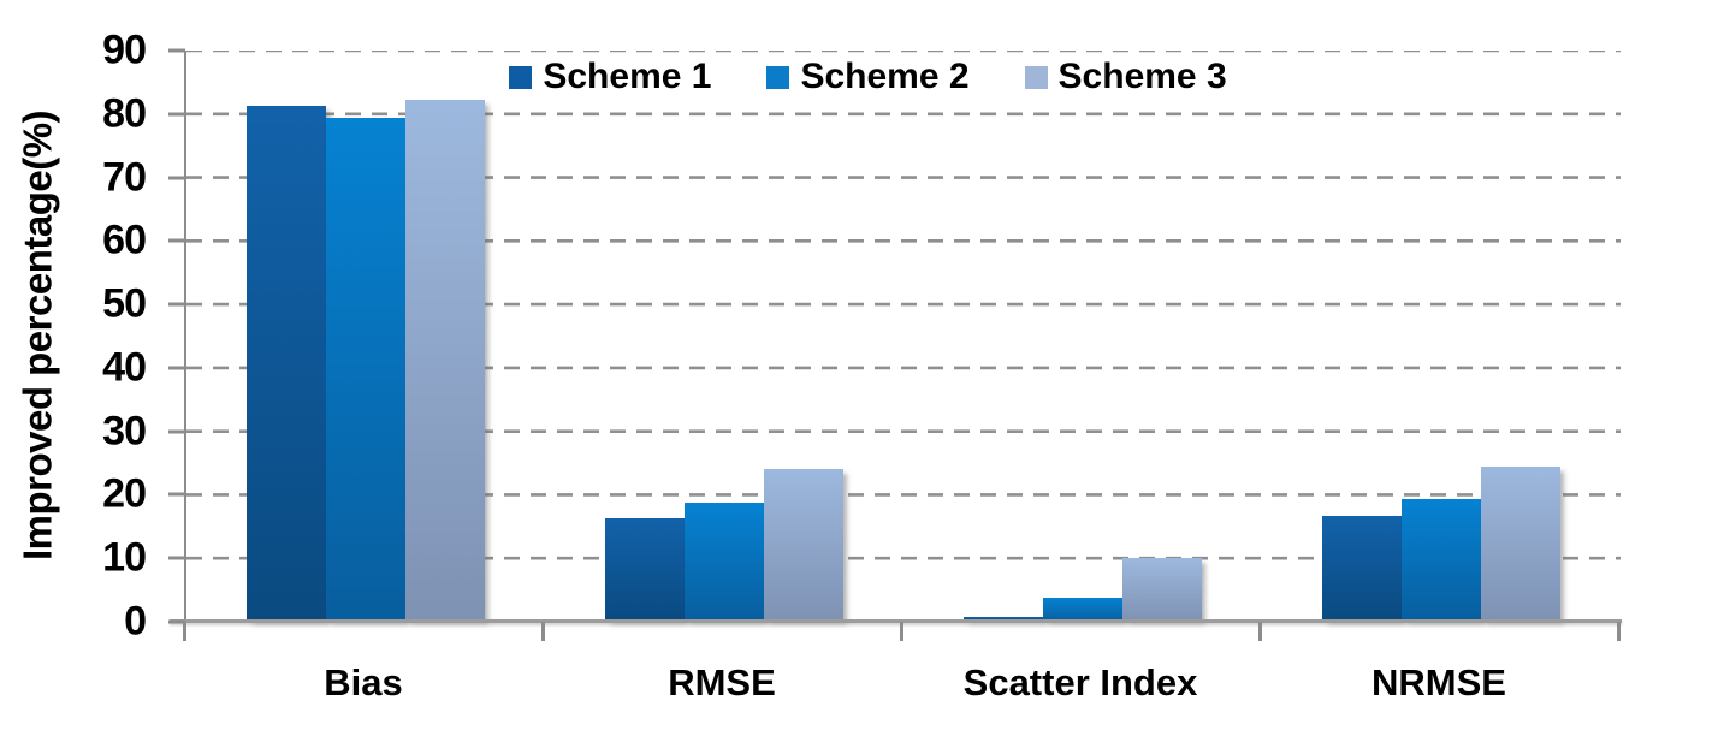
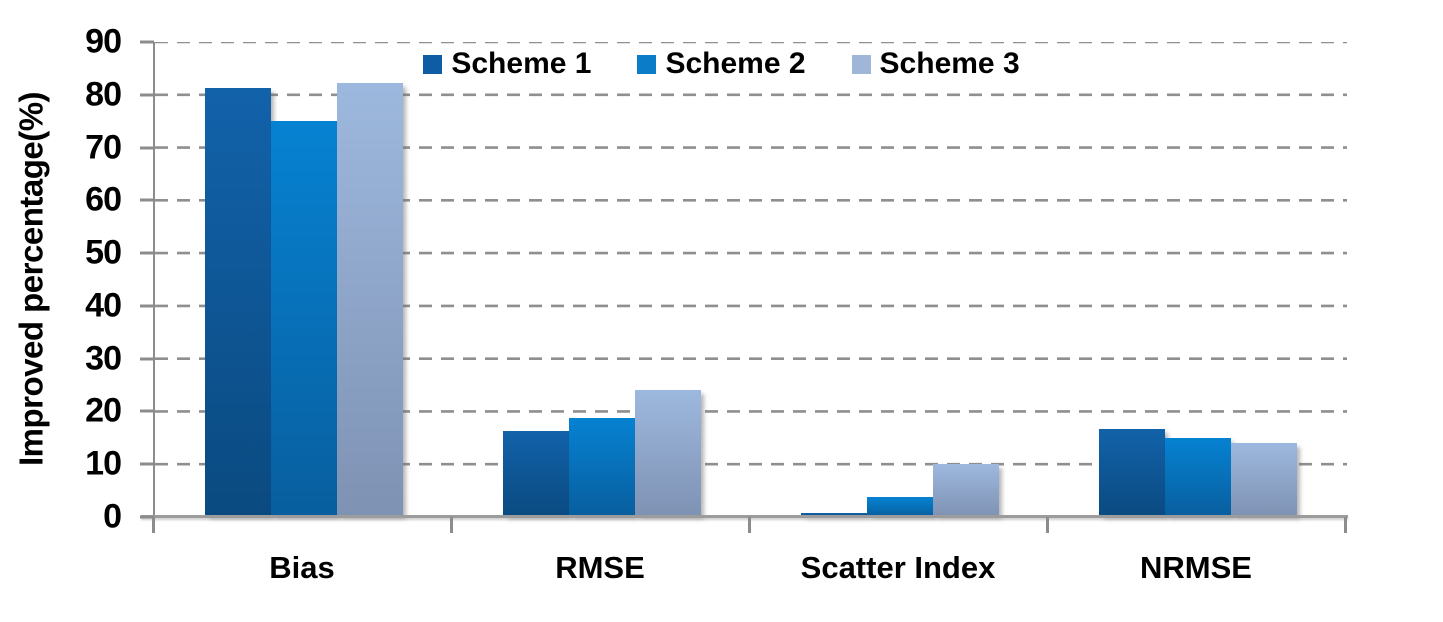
Scheme 2/Bias: 79 -> 75
Scheme 2/NRMSE: 19 -> 15
Scheme 3/NRMSE: 24 -> 14
